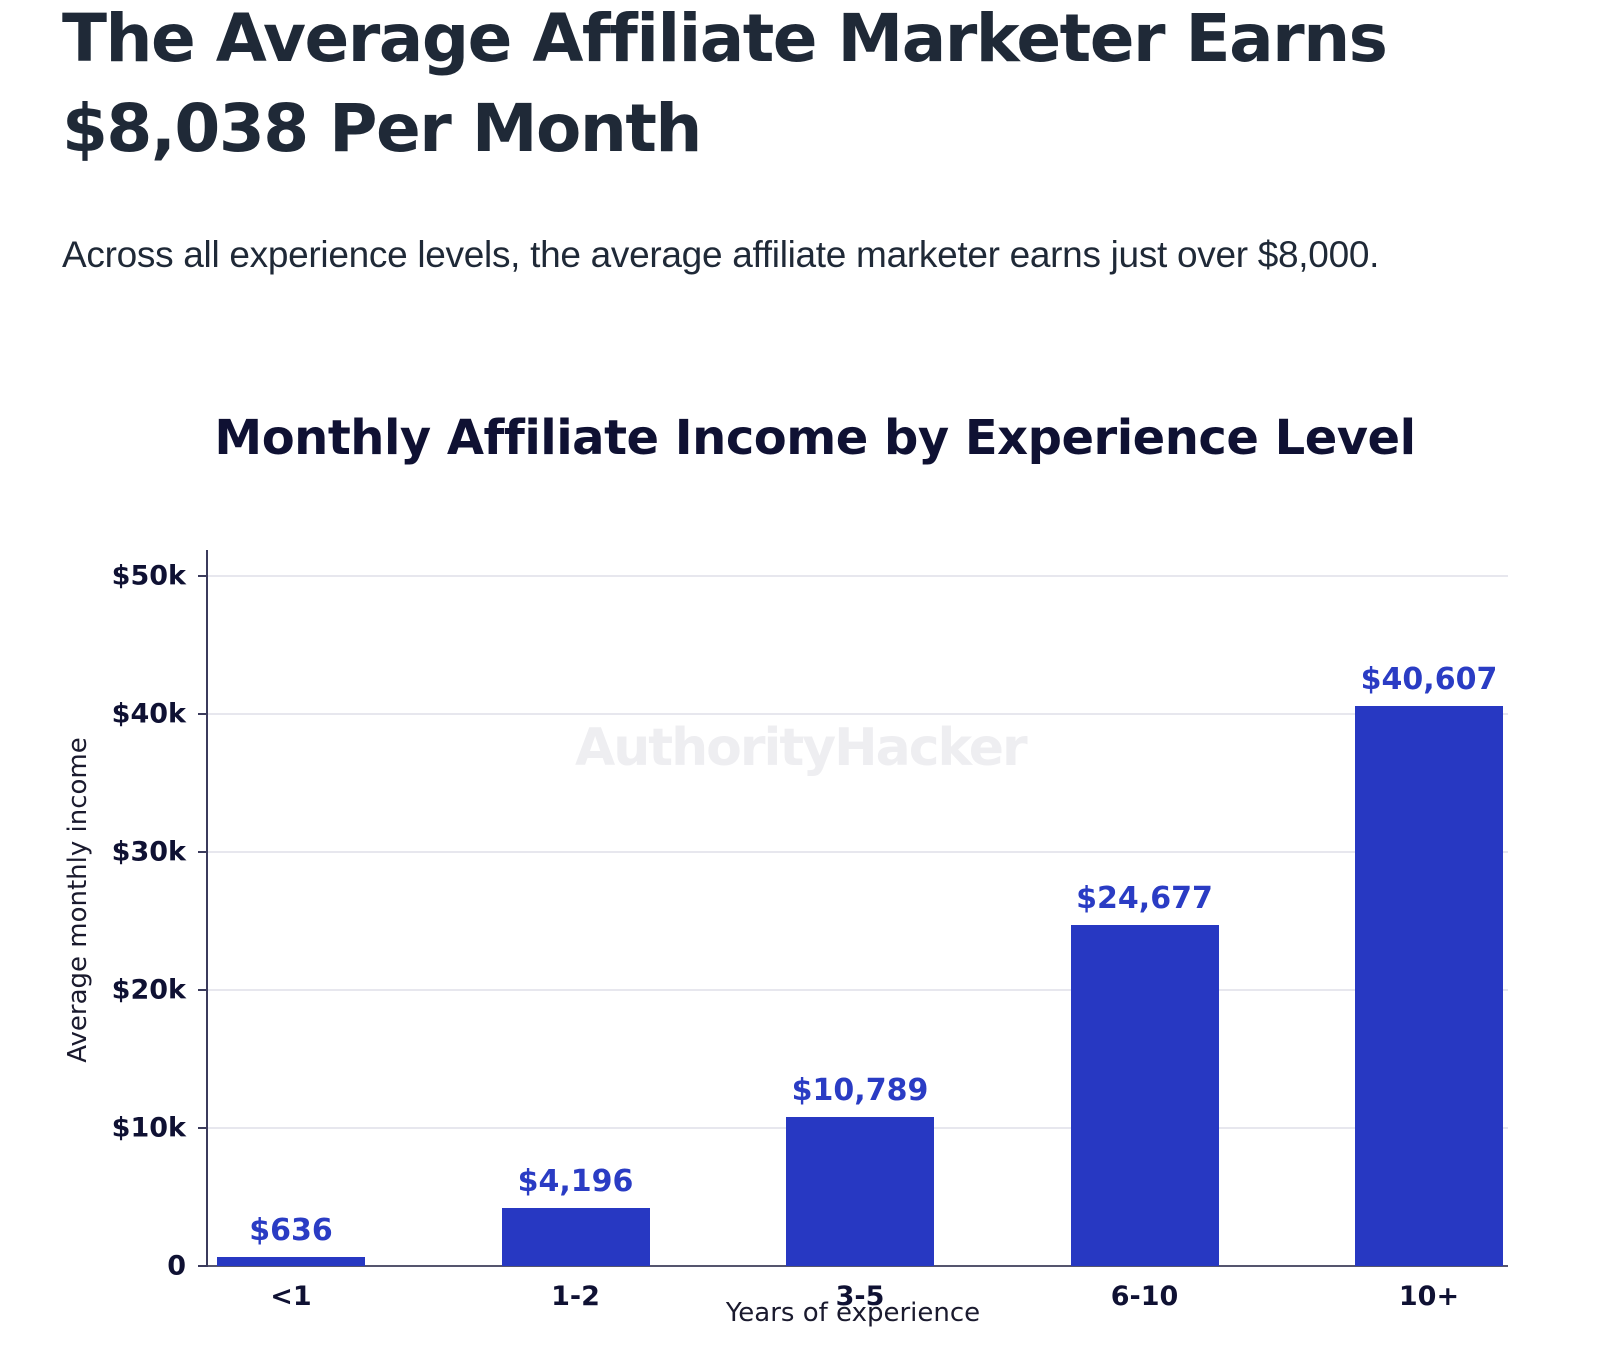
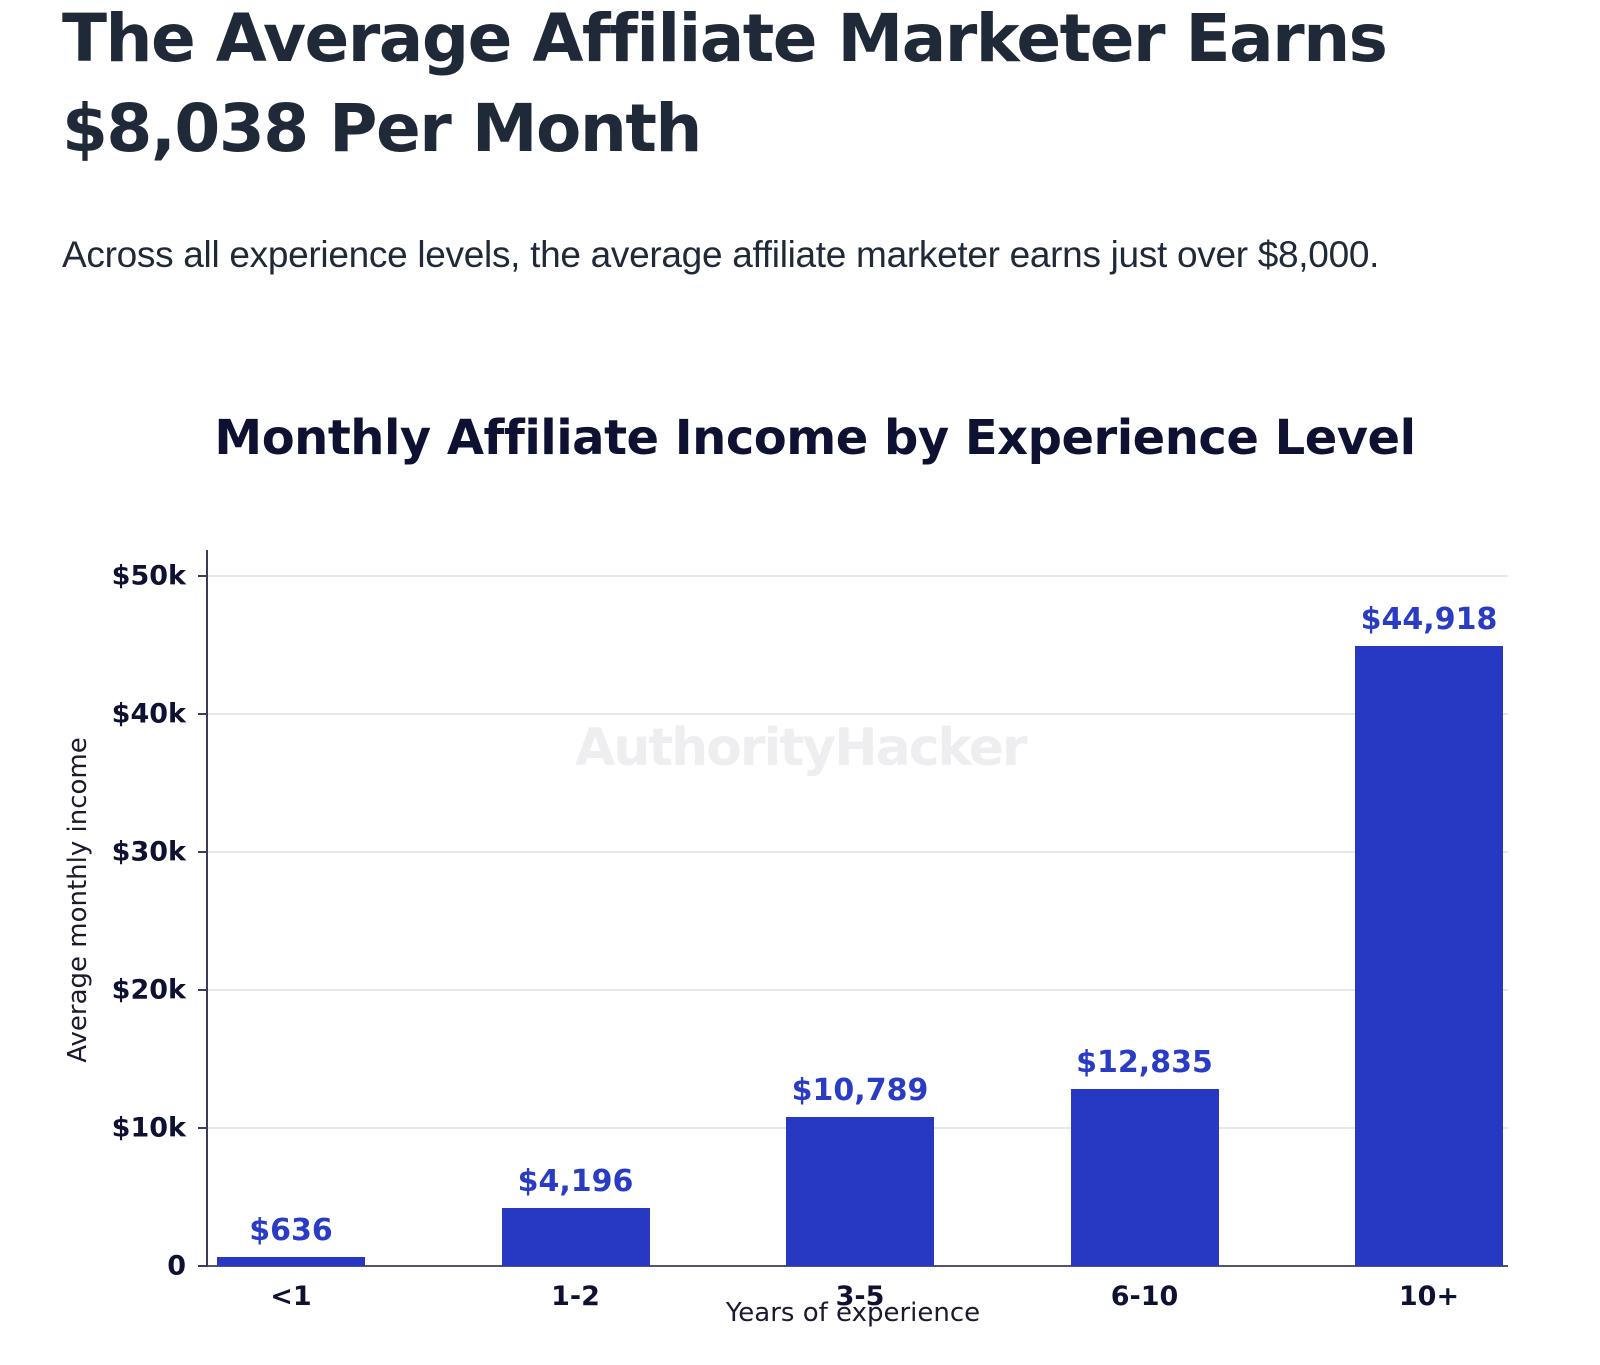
6-10: $24,677 -> $12,835
10+: $40,607 -> $44,918
